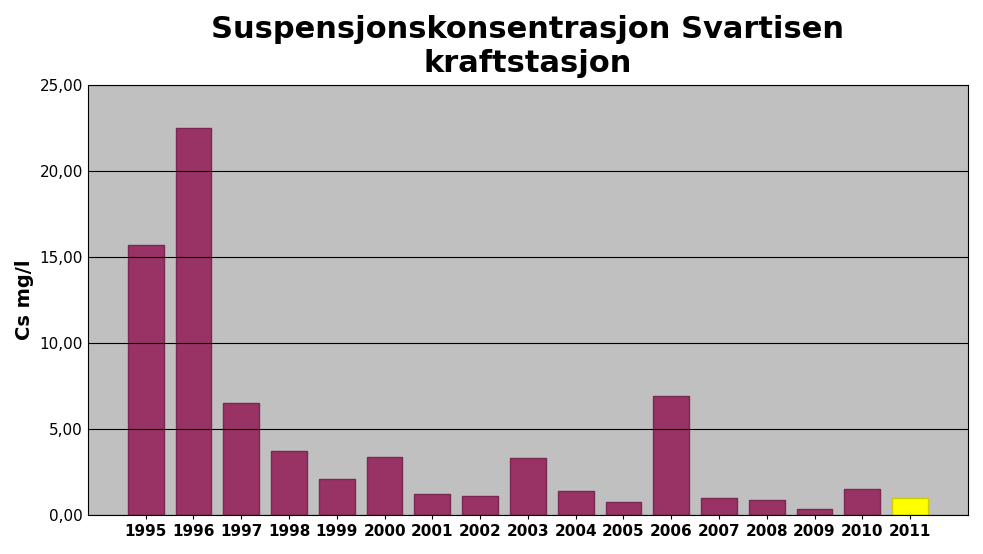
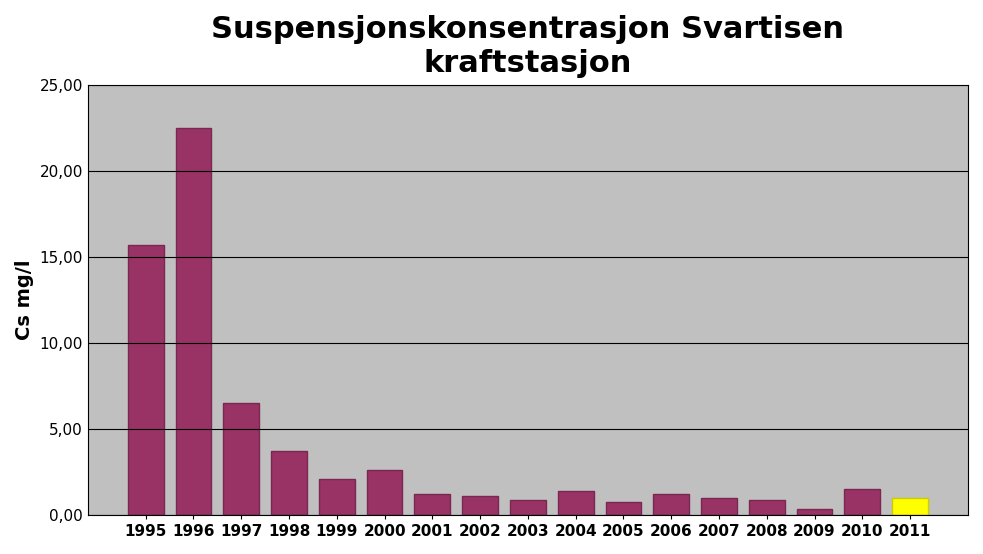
2000: 3,4 -> 2,6
2003: 3,3 -> 0,8
2006: 6,9 -> 1,2
